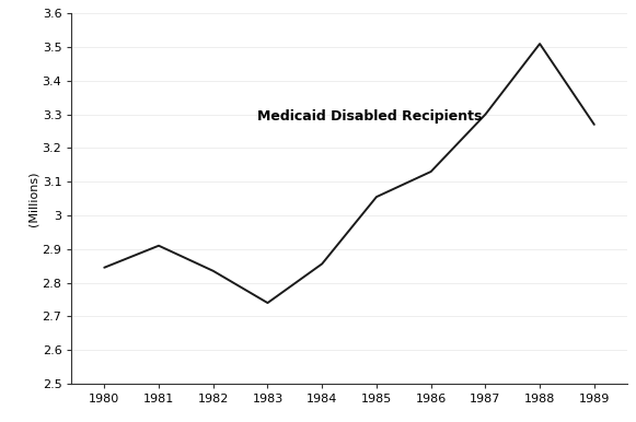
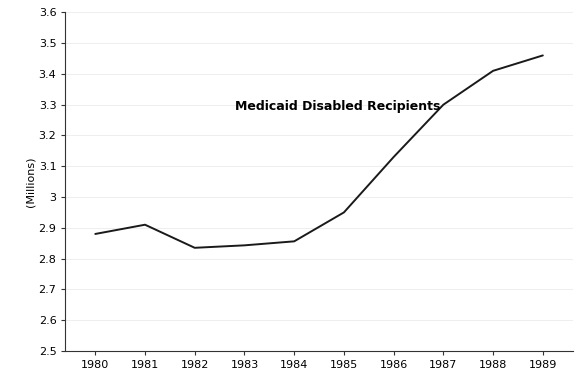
1980: 2.845 -> 2.880
1983: 2.740 -> 2.843
1985: 3.055 -> 2.950
1988: 3.510 -> 3.410
1989: 3.270 -> 3.460
